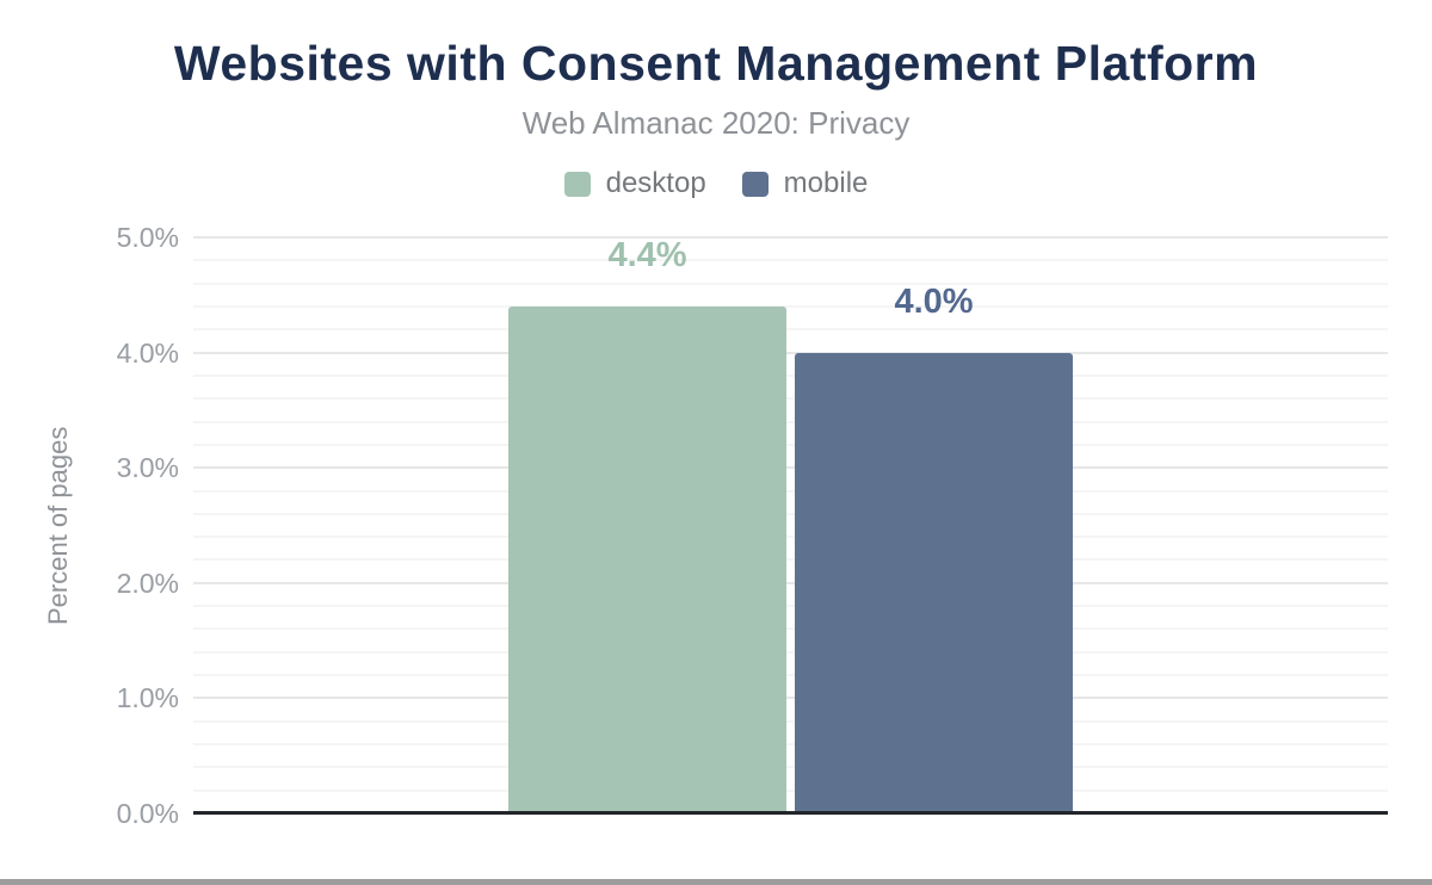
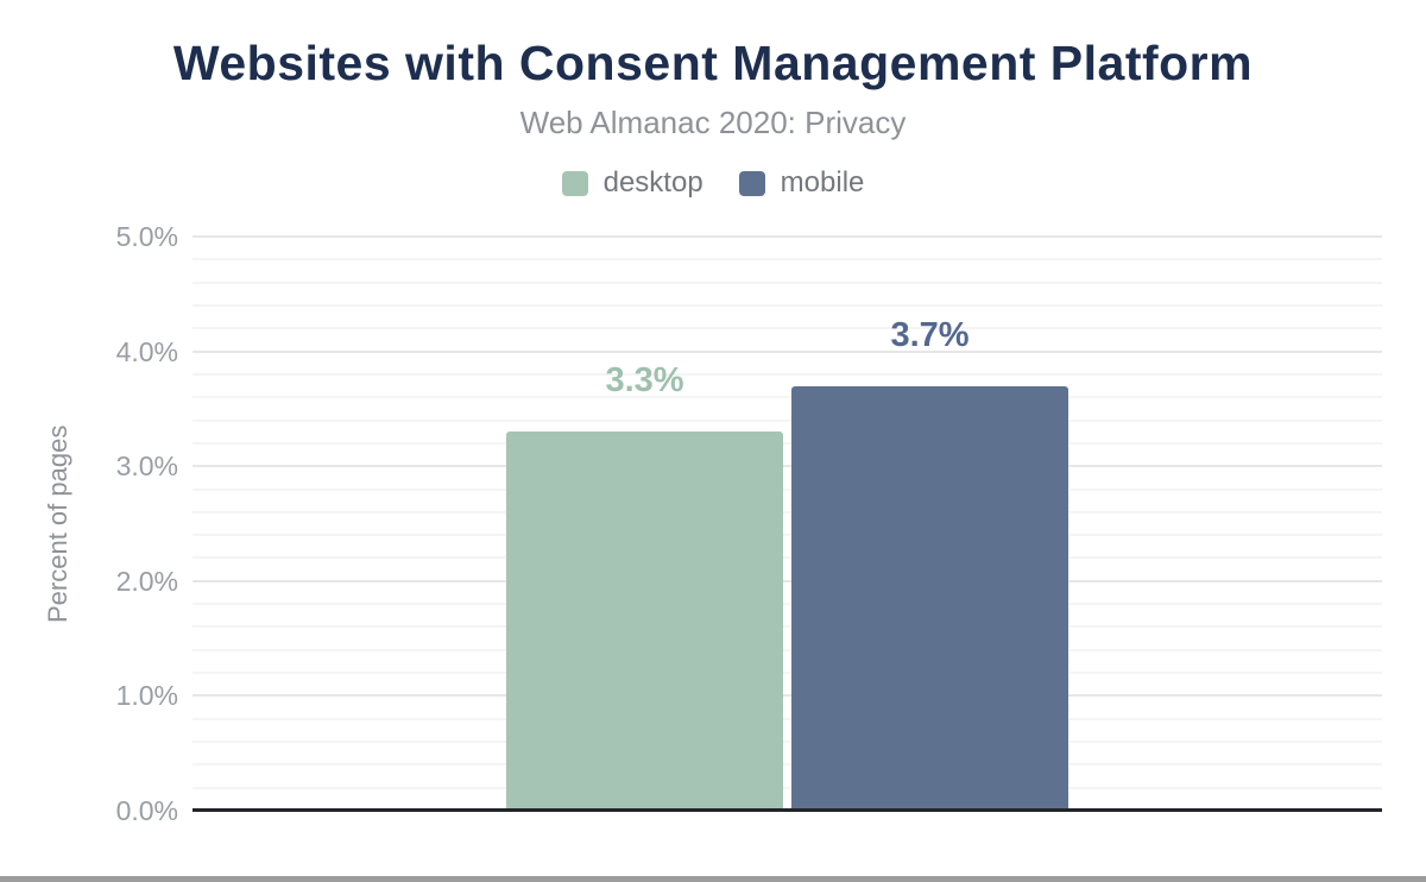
desktop: 4.4% -> 3.3%
mobile: 4.0% -> 3.7%
